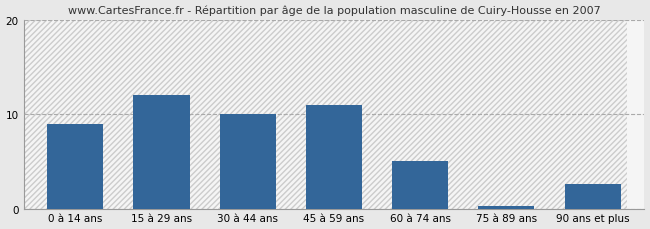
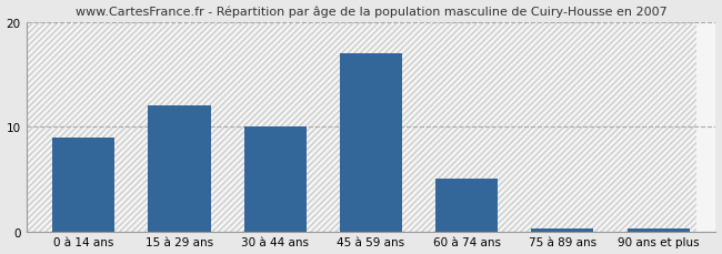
45 à 59 ans: 11.0 -> 17.0
90 ans et plus: 2.6 -> 0.3
